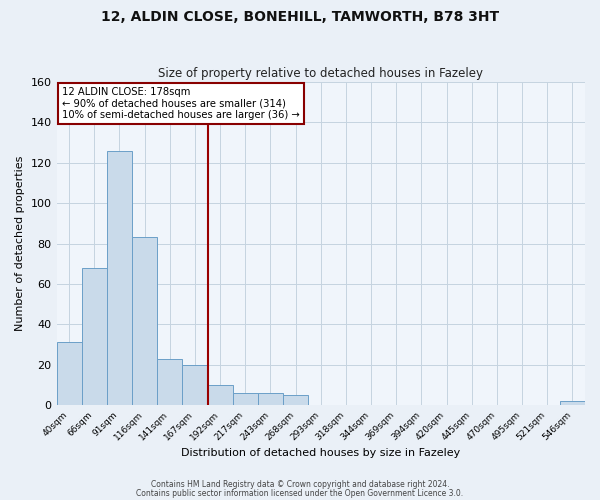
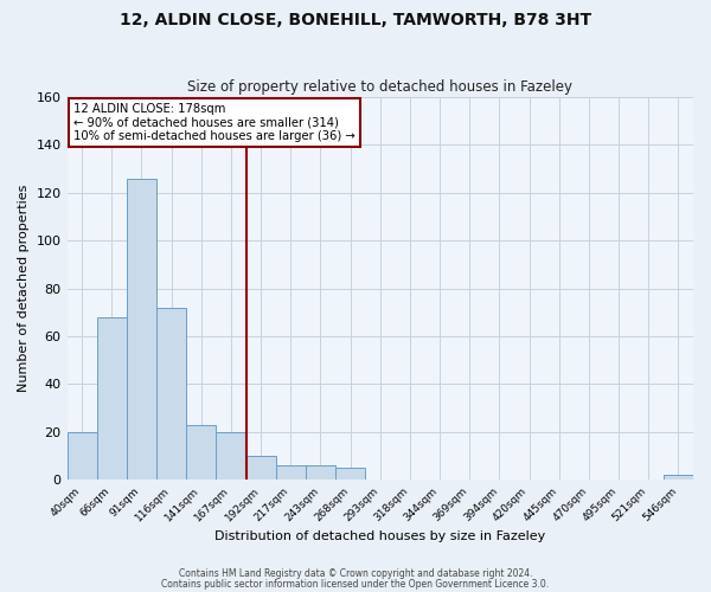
40sqm: 31 -> 20
116sqm: 83 -> 72
